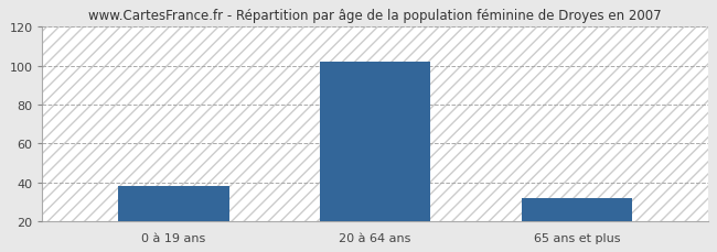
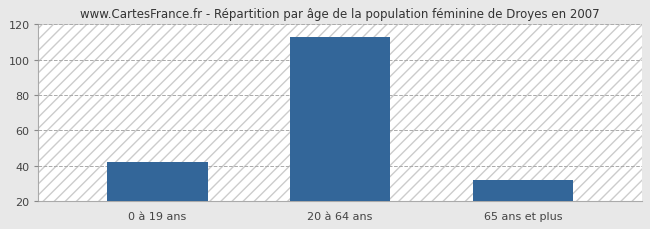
0 à 19 ans: 38 -> 42
20 à 64 ans: 102 -> 113
